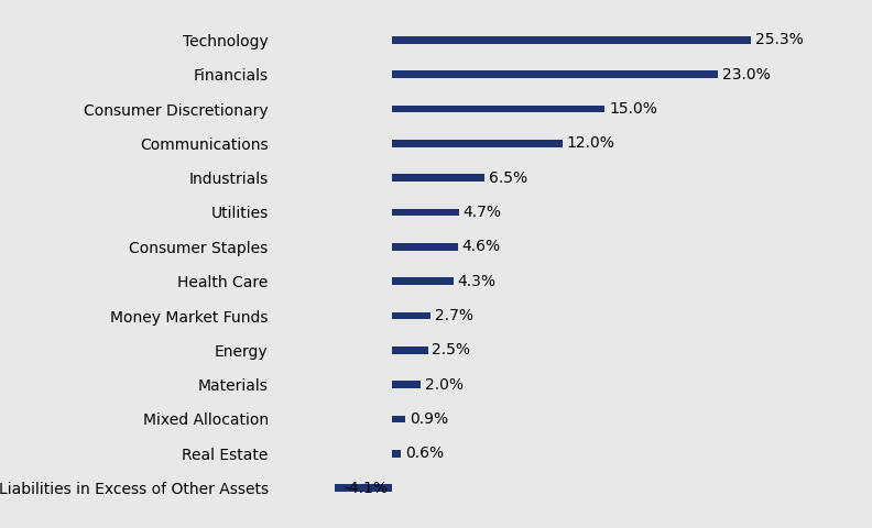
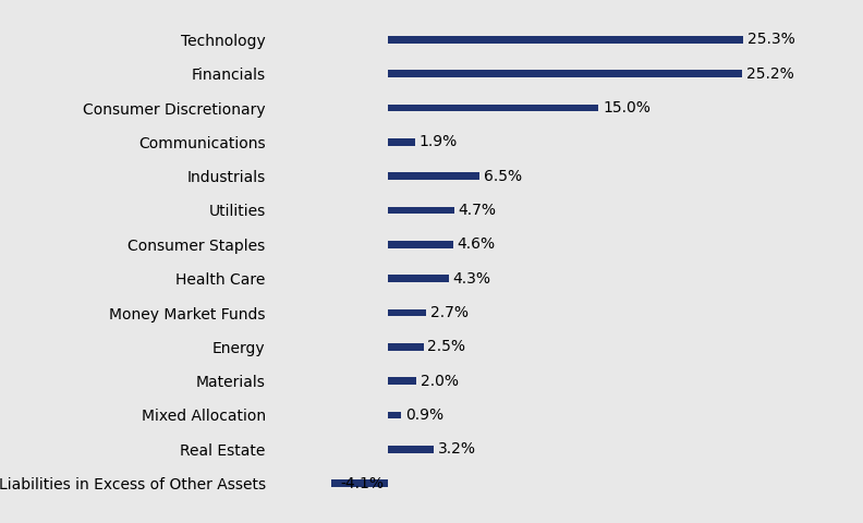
Financials: 23.0% -> 25.2%
Communications: 12.0% -> 1.9%
Real Estate: 0.6% -> 3.2%
